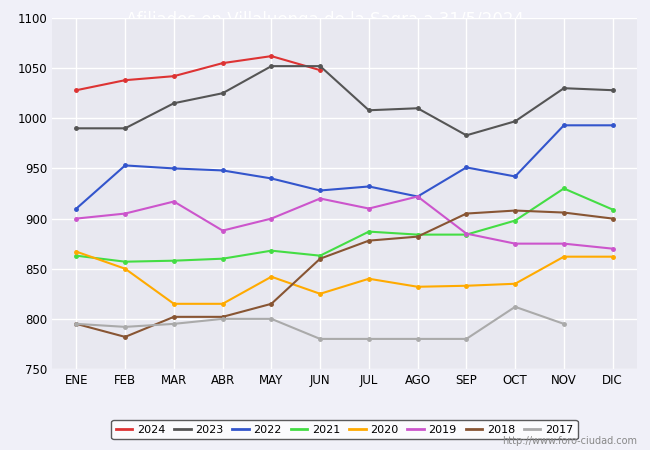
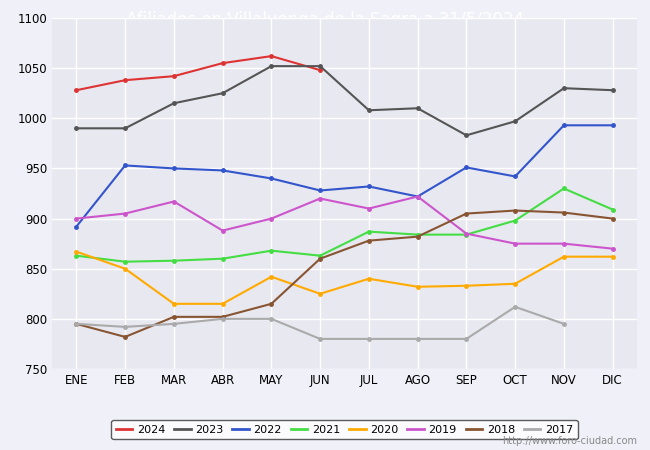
2022/ENE: 910 -> 892
